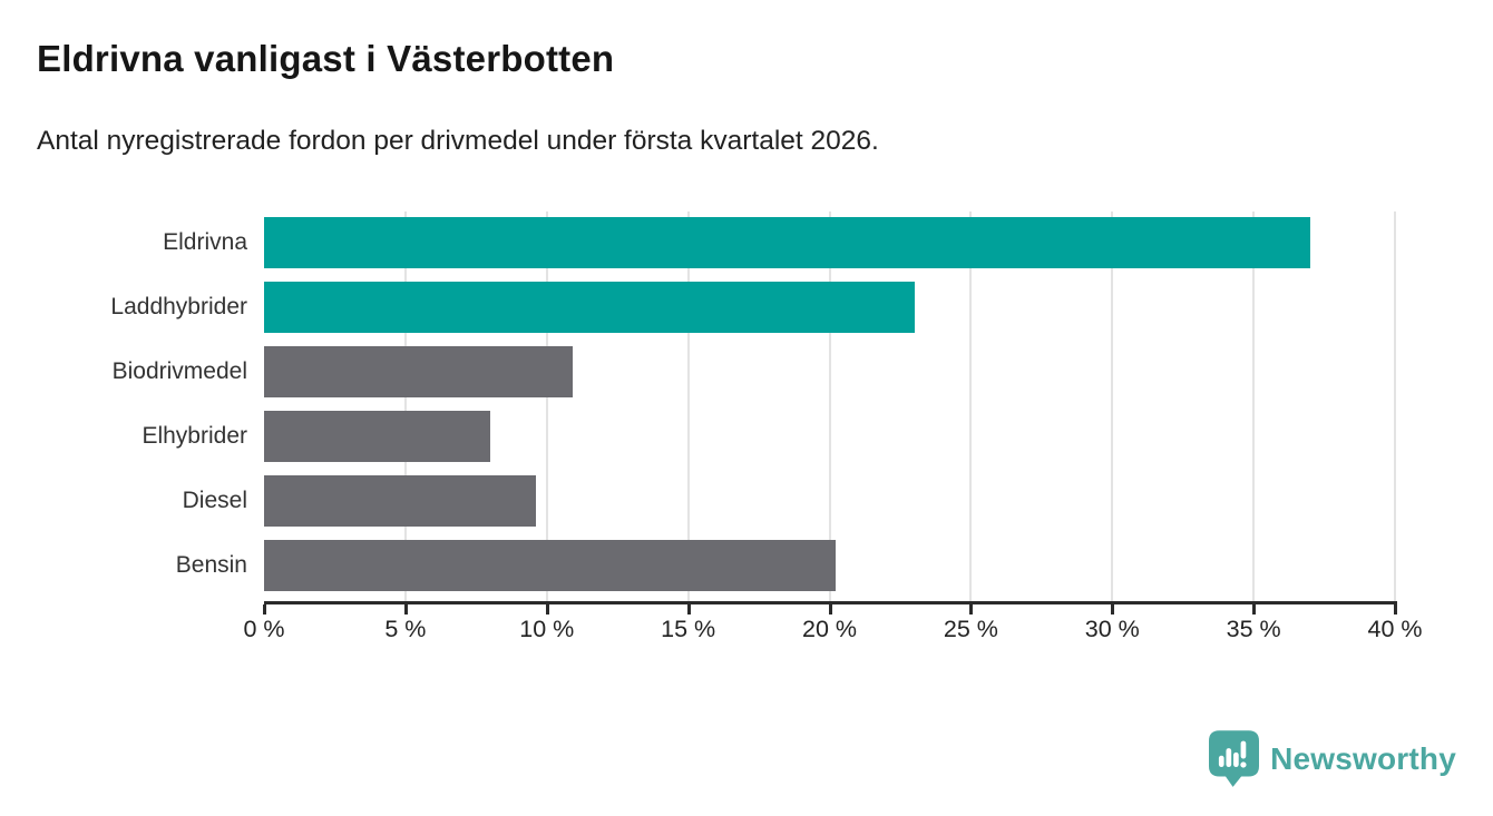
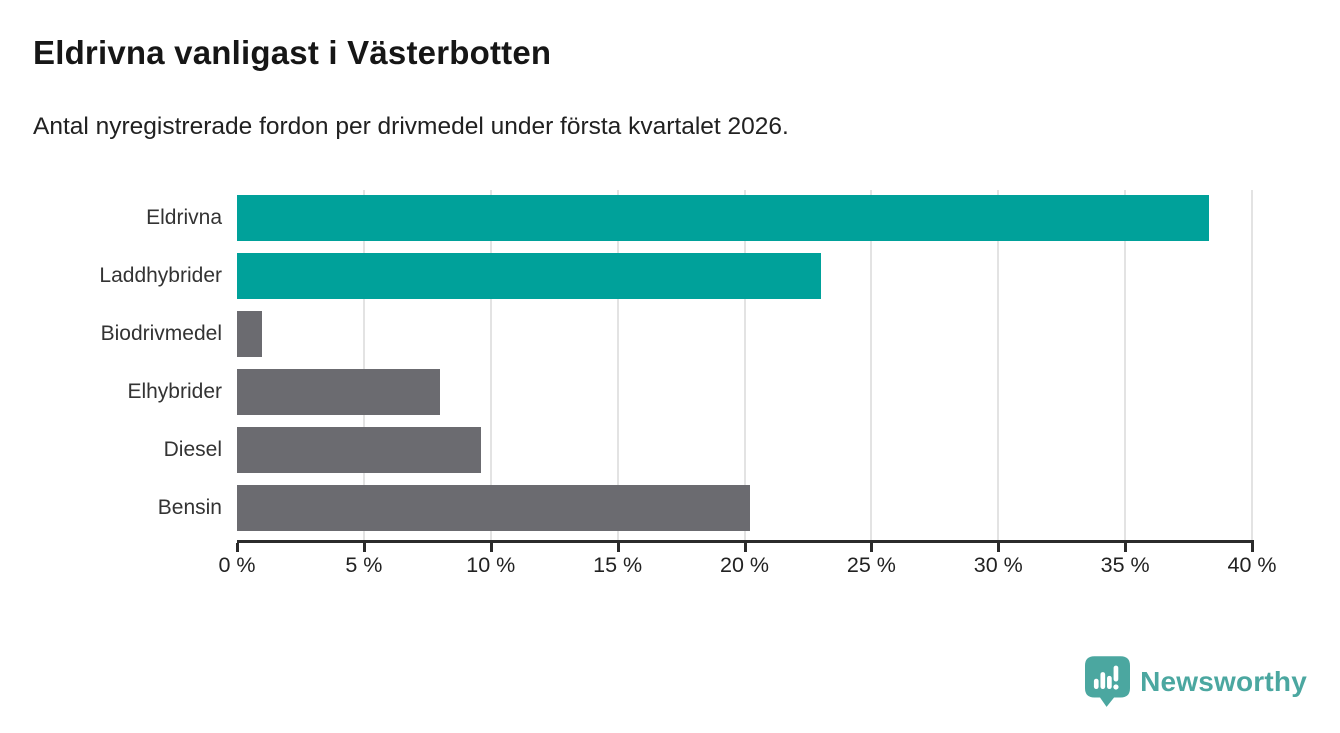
Eldrivna: 37.0% -> 38.3%
Biodrivmedel: 10.9% -> 1.0%
